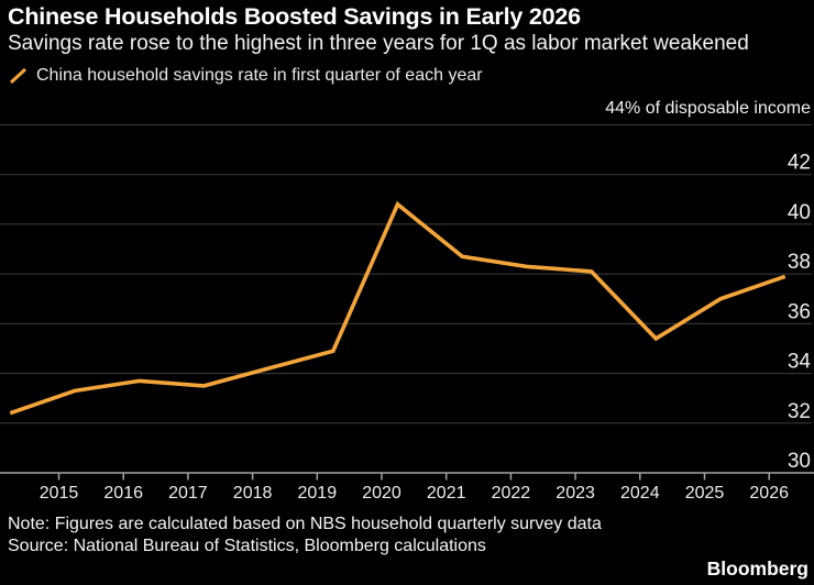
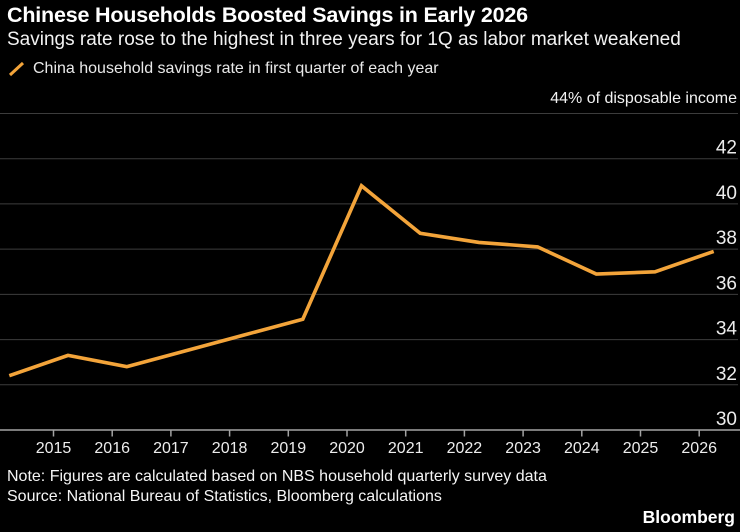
2016: 33.7 -> 32.8
2024: 35.4 -> 36.9
